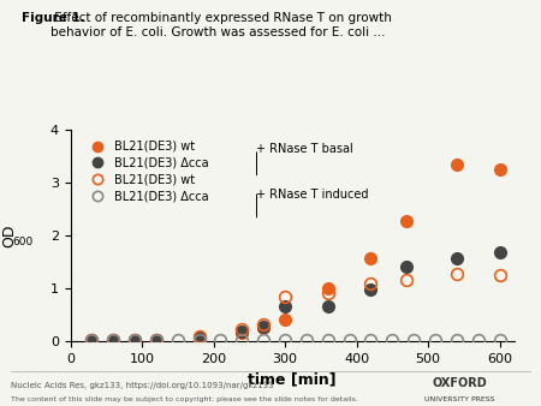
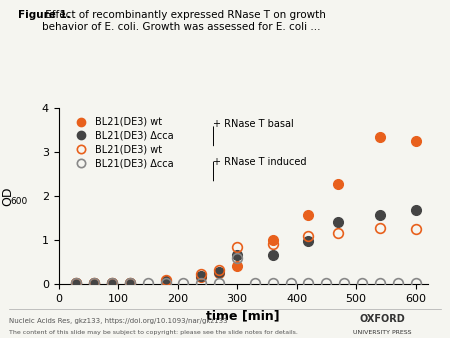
BL21(DE3) Δcca/300: 0.02 -> 0.60
